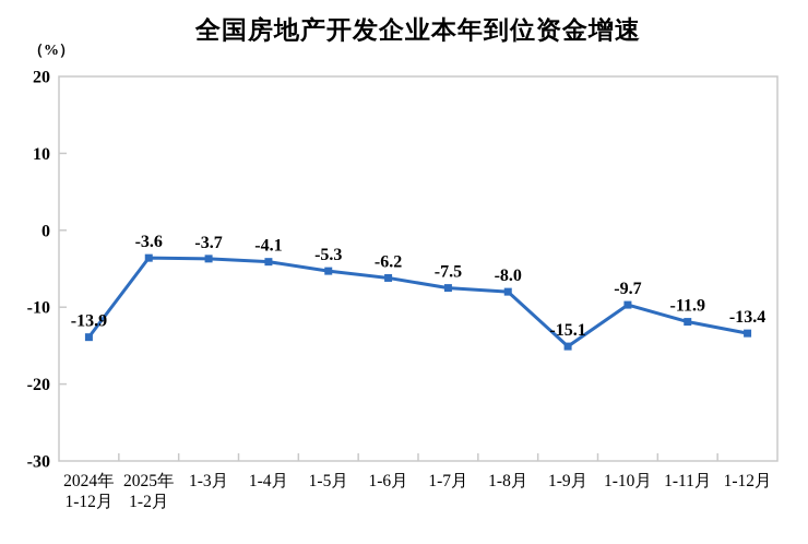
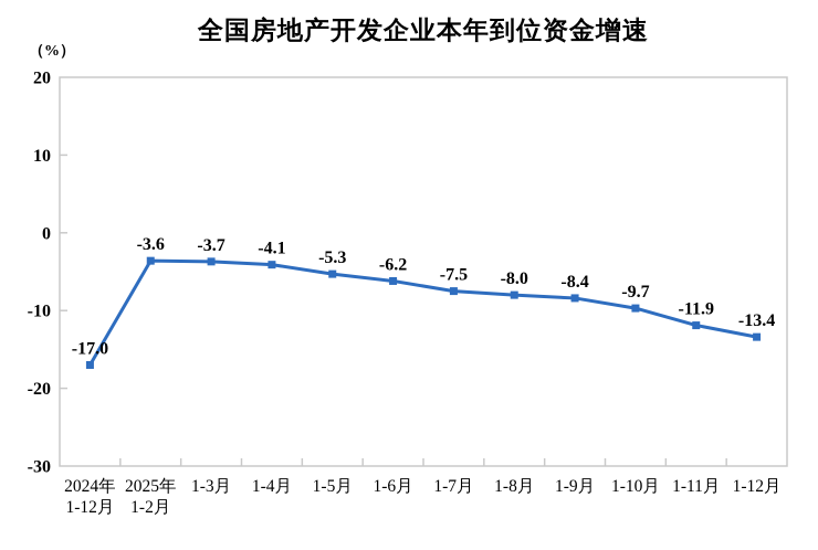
2024年 1-12月: -13.9 -> -17.0
1-9月: -15.1 -> -8.4
